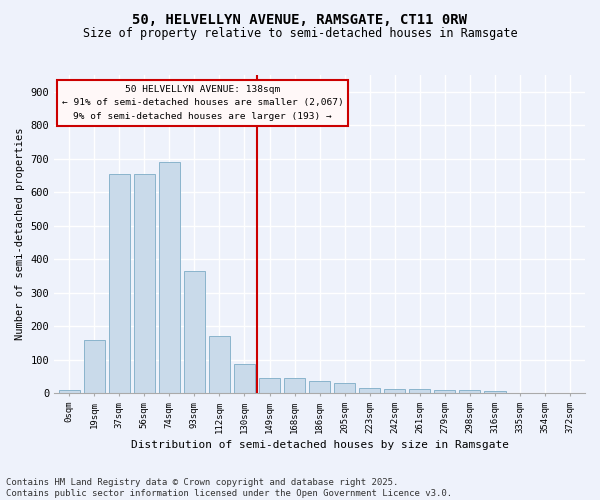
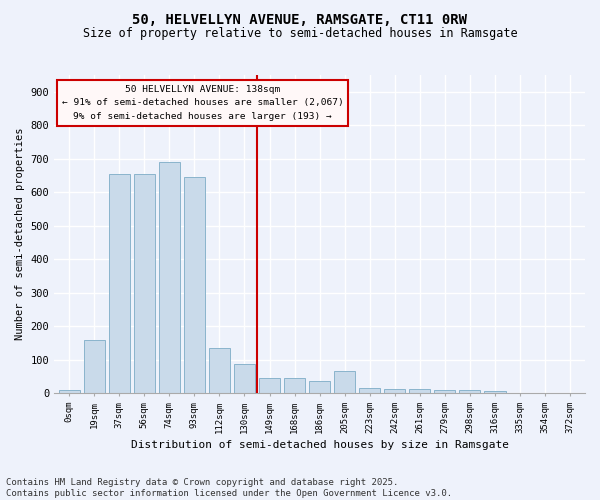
93sqm: 365 -> 645
112sqm: 170 -> 135
205sqm: 30 -> 65
